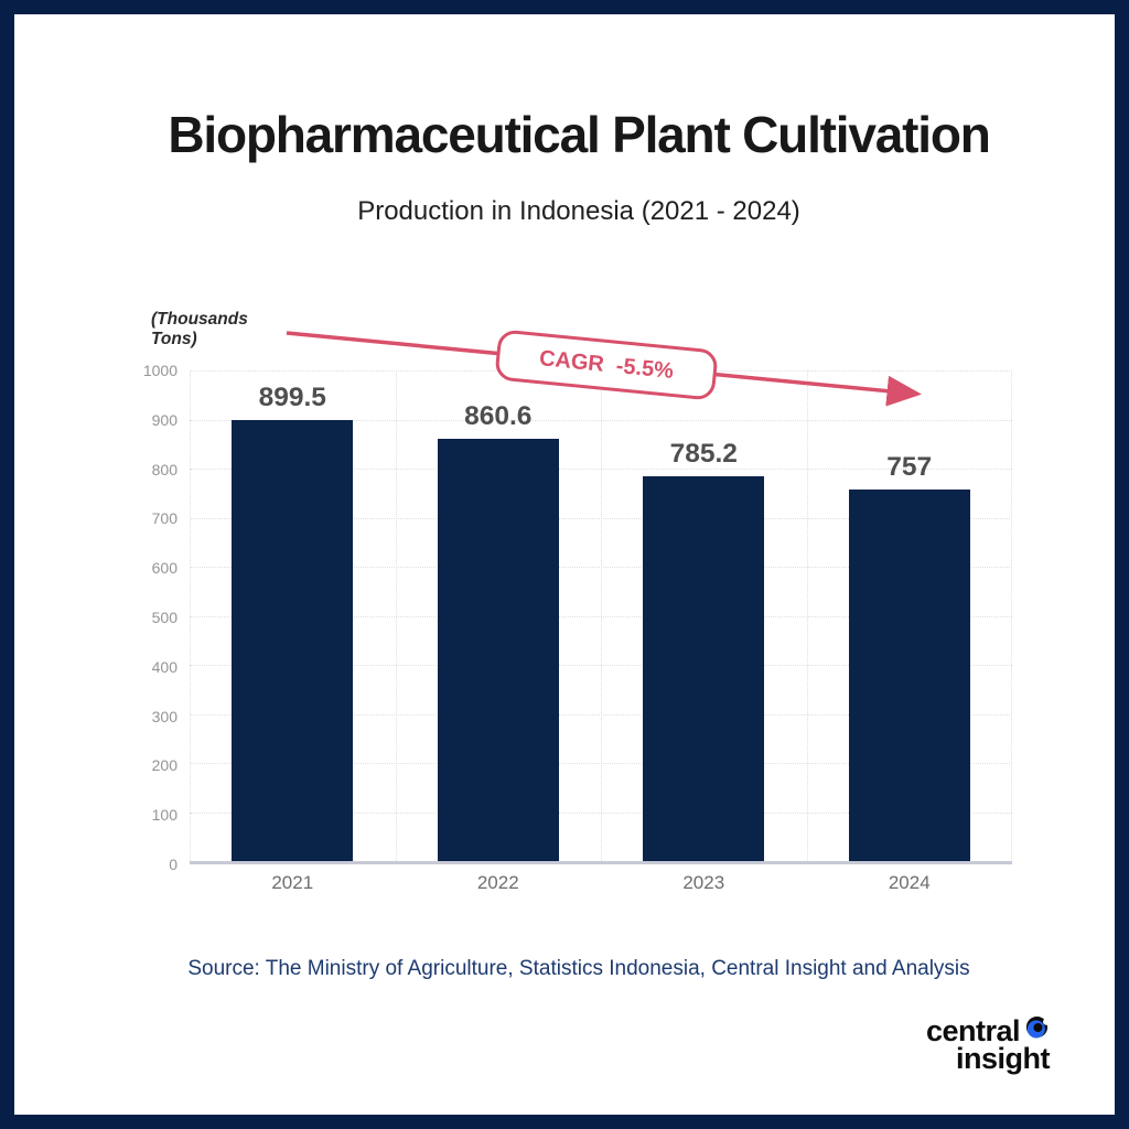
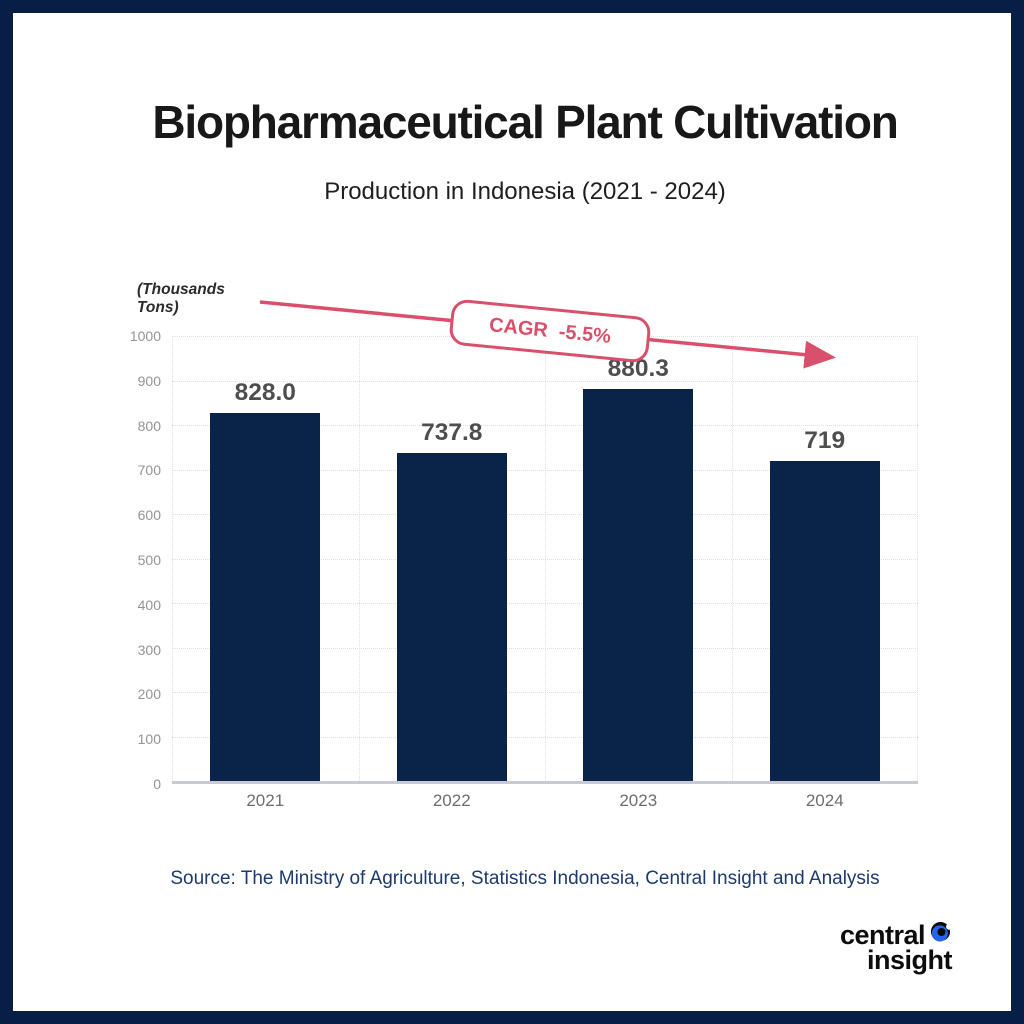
2021: 899.5 -> 828.0
2022: 860.6 -> 737.8
2023: 785.2 -> 880.3
2024: 757 -> 719
